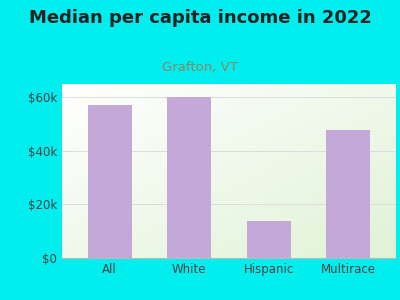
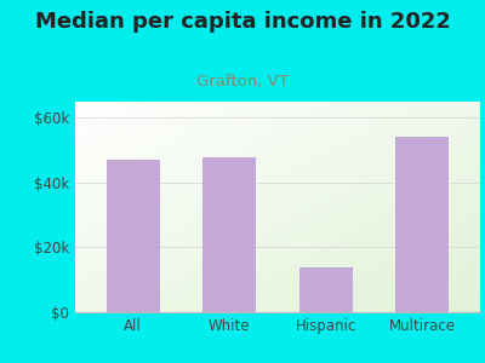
All: $57k -> $47k
White: $60k -> $48k
Multirace: $48k -> $54k
